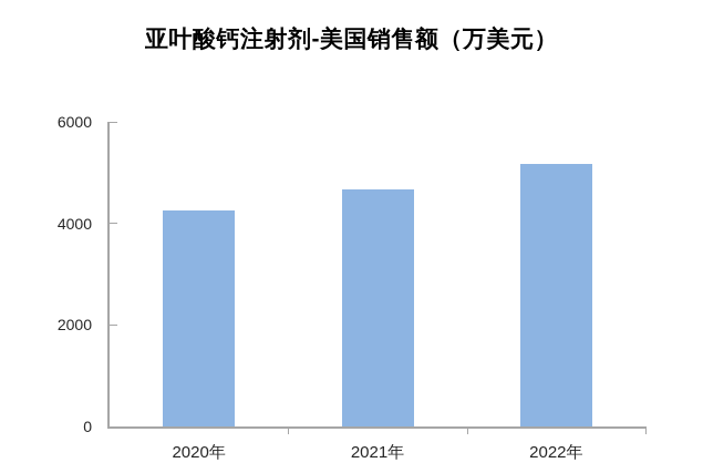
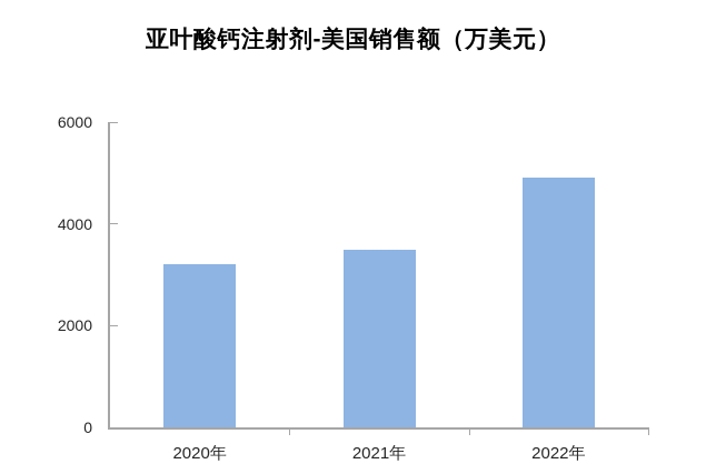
2020年: 4300 -> 3200
2021年: 4700 -> 3500
2022年: 5200 -> 4900
